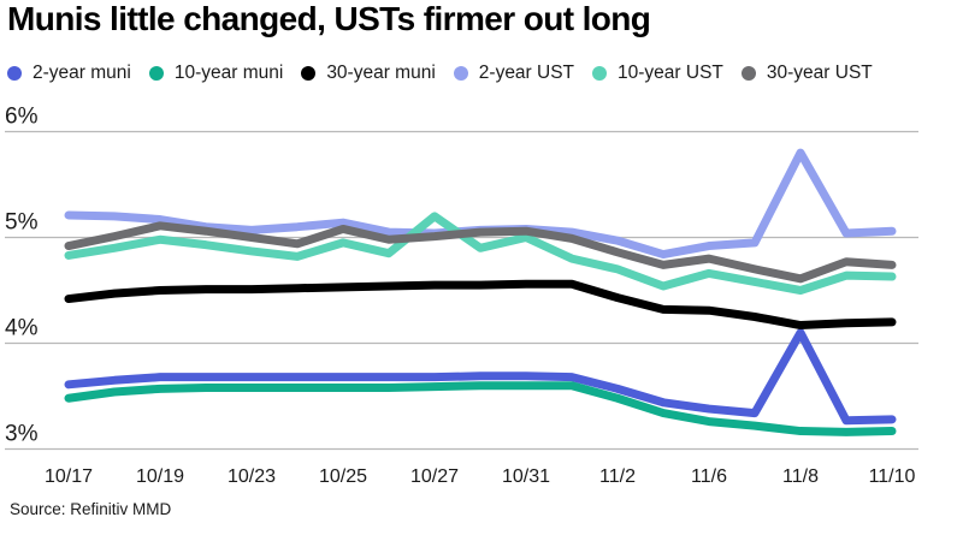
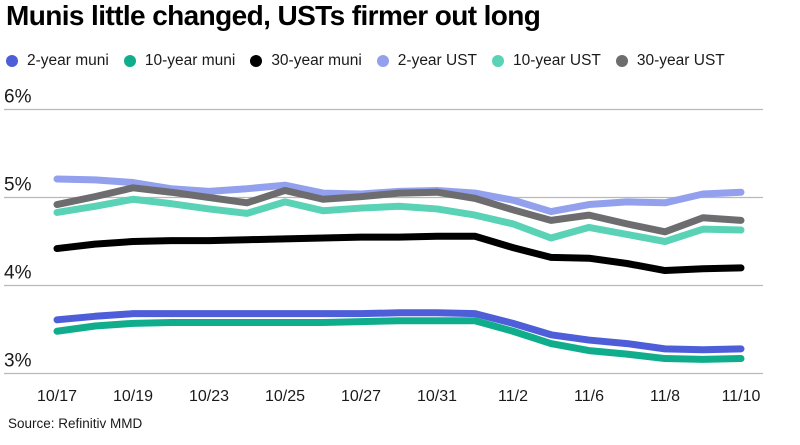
10-year UST/10/27: 5.2% -> 4.9%
10-year UST/10/31: 5.0% -> 4.9%
2-year muni/11/8: 4.1% -> 3.3%
2-year UST/11/8: 5.8% -> 4.9%
